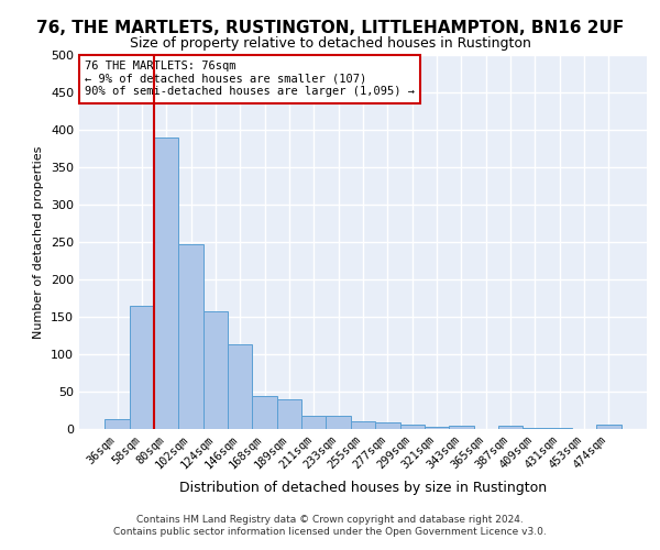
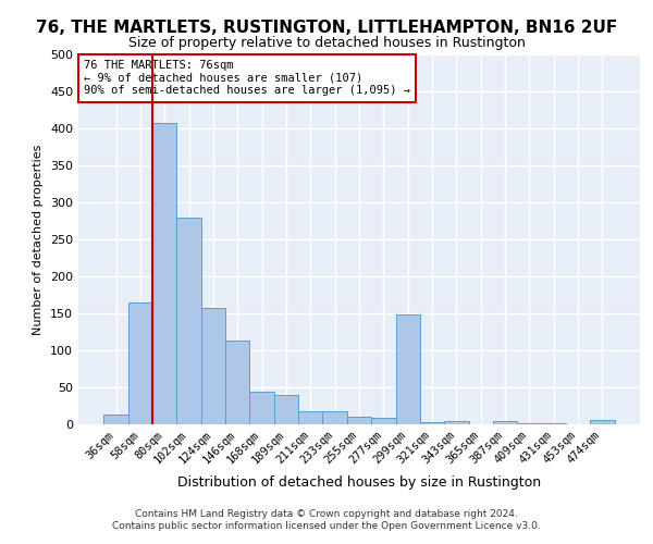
80sqm: 390 -> 408
102sqm: 247 -> 280
299sqm: 6 -> 148
